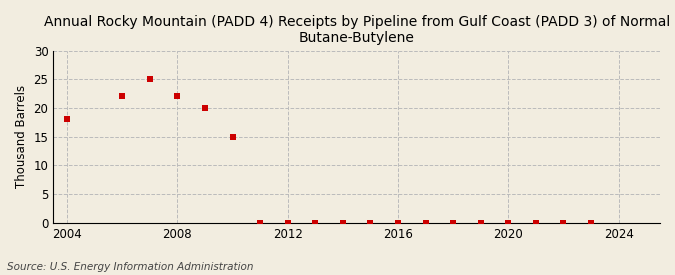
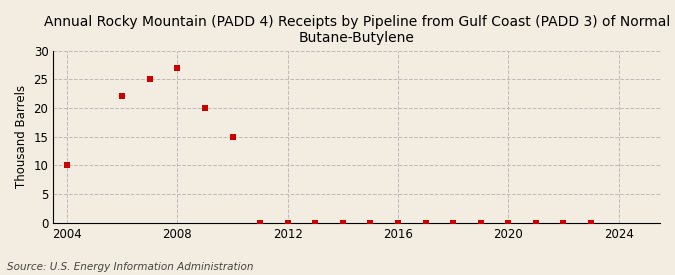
2004: 18 -> 10
2008: 22 -> 27
